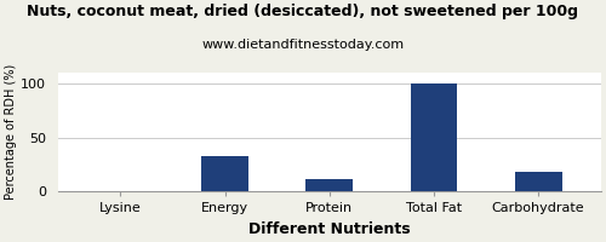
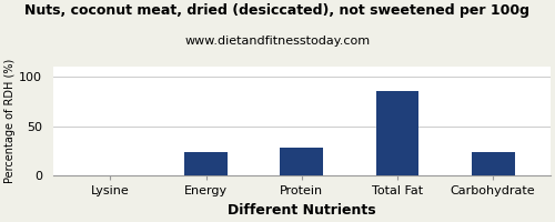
Energy: 33 -> 24
Protein: 11 -> 28
Total Fat: 100 -> 86
Carbohydrate: 18 -> 24
